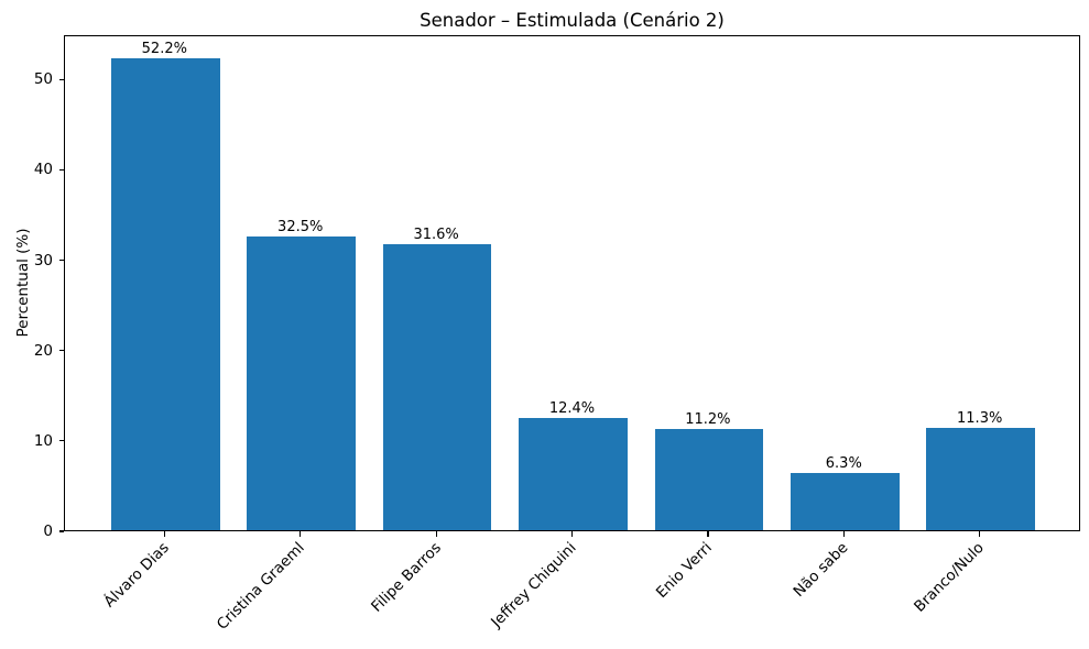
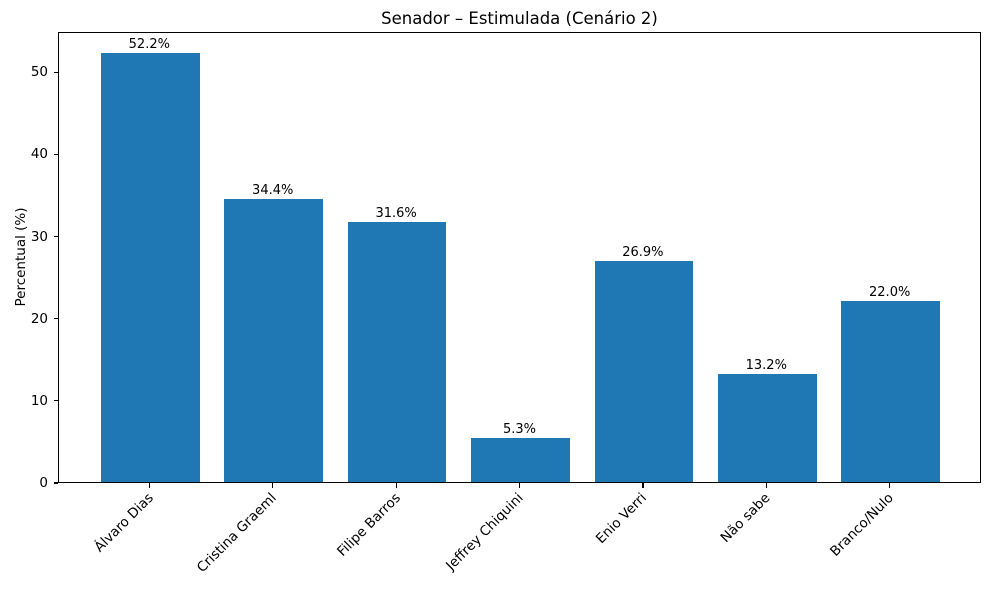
Cristina Graeml: 32.5% -> 34.4%
Jeffrey Chiquini: 12.4% -> 5.3%
Enio Verri: 11.2% -> 26.9%
Não sabe: 6.3% -> 13.2%
Branco/Nulo: 11.3% -> 22.0%
